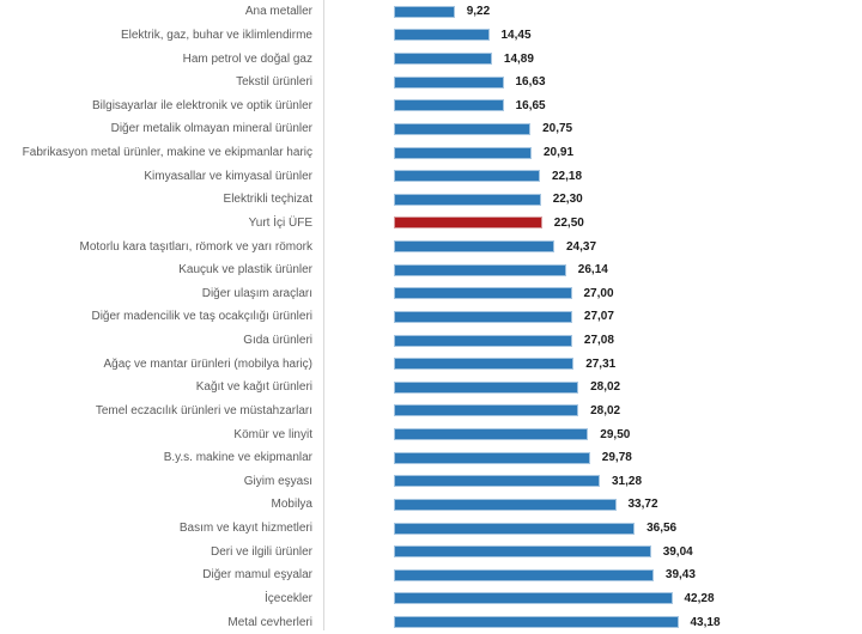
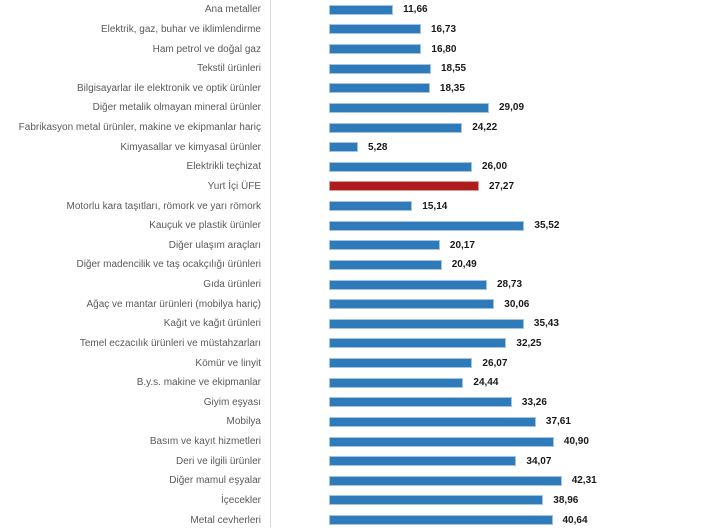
Ana metaller: 9,22 -> 11,66
Elektrik, gaz, buhar ve iklimlendirme: 14,45 -> 16,73
Ham petrol ve doğal gaz: 14,89 -> 16,80
Tekstil ürünleri: 16,63 -> 18,55
Bilgisayarlar ile elektronik ve optik ürünler: 16,65 -> 18,35
Diğer metalik olmayan mineral ürünler: 20,75 -> 29,09
Fabrikasyon metal ürünler, makine ve ekipmanlar hariç: 20,91 -> 24,22
Kimyasallar ve kimyasal ürünler: 22,18 -> 5,28
Elektrikli teçhizat: 22,30 -> 26,00
Yurt İçi ÜFE: 22,50 -> 27,27
Motorlu kara taşıtları, römork ve yarı römork: 24,37 -> 15,14
Kauçuk ve plastik ürünler: 26,14 -> 35,52
Diğer ulaşım araçları: 27,00 -> 20,17
Diğer madencilik ve taş ocakçılığı ürünleri: 27,07 -> 20,49
Gıda ürünleri: 27,08 -> 28,73
Ağaç ve mantar ürünleri (mobilya hariç): 27,31 -> 30,06
Kağıt ve kağıt ürünleri: 28,02 -> 35,43
Temel eczacılık ürünleri ve müstahzarları: 28,02 -> 32,25
Kömür ve linyit: 29,50 -> 26,07
B.y.s. makine ve ekipmanlar: 29,78 -> 24,44
Giyim eşyası: 31,28 -> 33,26
Mobilya: 33,72 -> 37,61
Basım ve kayıt hizmetleri: 36,56 -> 40,90
Deri ve ilgili ürünler: 39,04 -> 34,07
Diğer mamul eşyalar: 39,43 -> 42,31
İçecekler: 42,28 -> 38,96
Metal cevherleri: 43,18 -> 40,64
